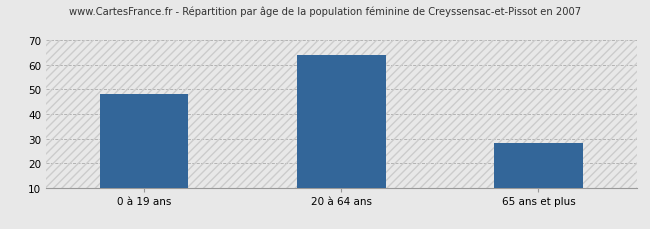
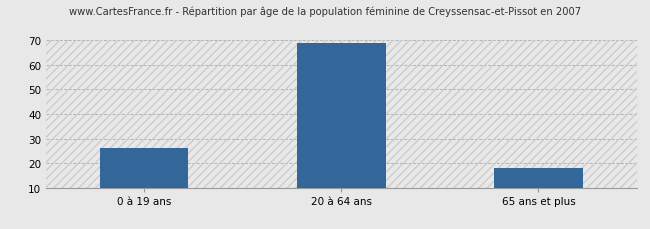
0 à 19 ans: 48 -> 26
20 à 64 ans: 64 -> 69
65 ans et plus: 28 -> 18
